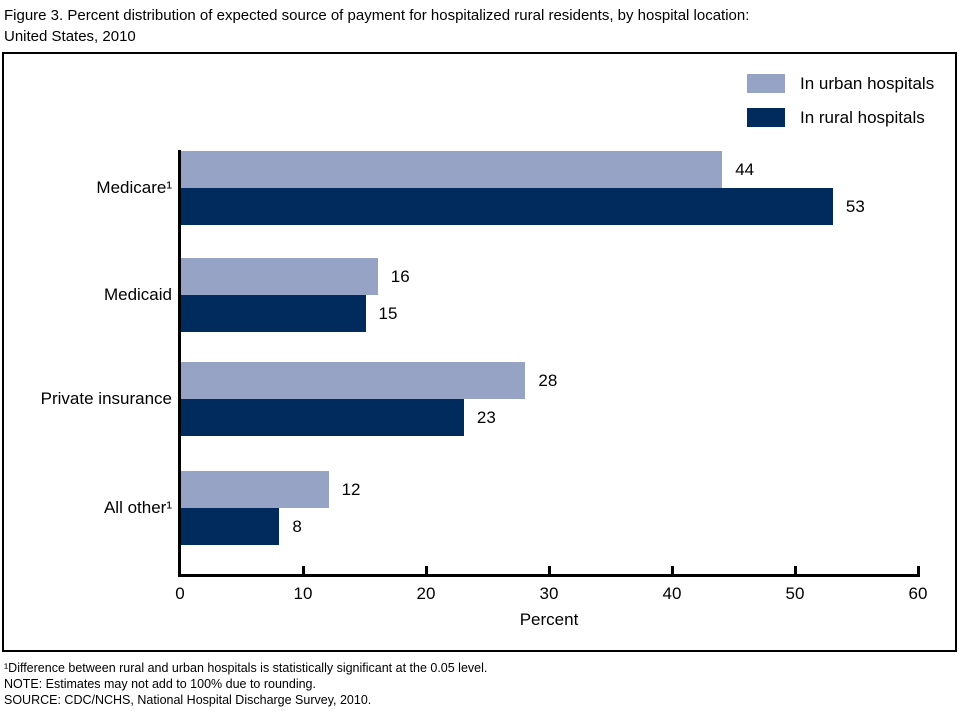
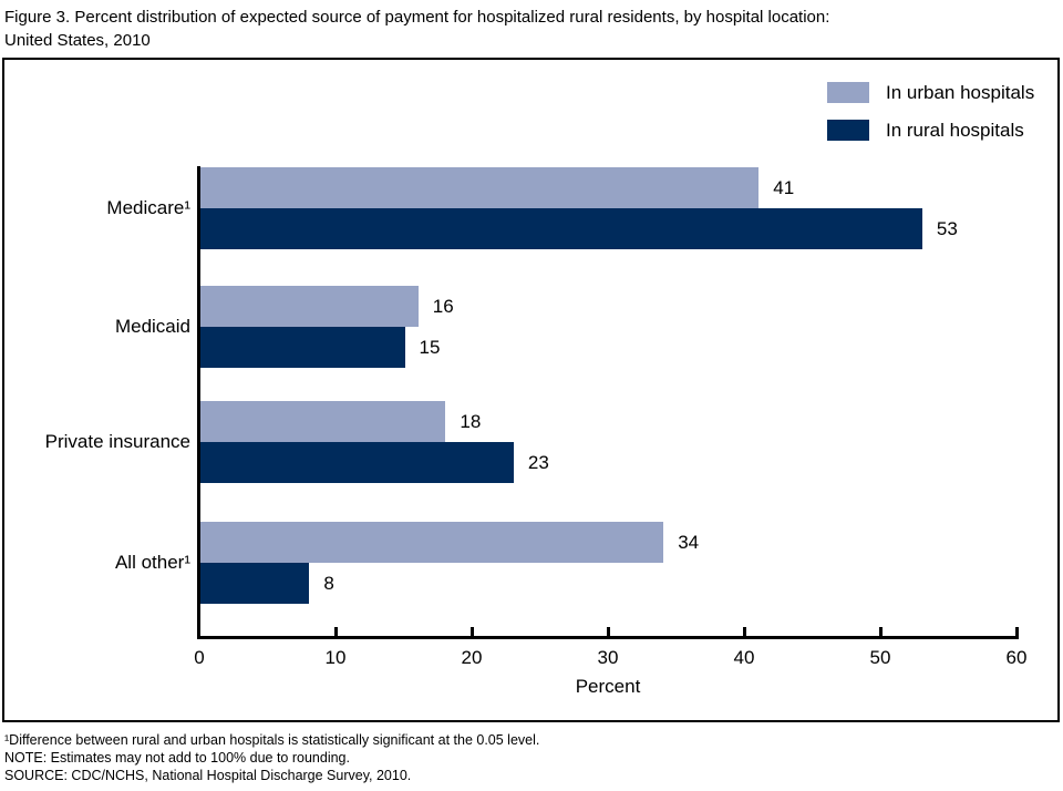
In urban hospitals/Medicare¹: 44 -> 41
In urban hospitals/Private insurance: 28 -> 18
In urban hospitals/All other¹: 12 -> 34
